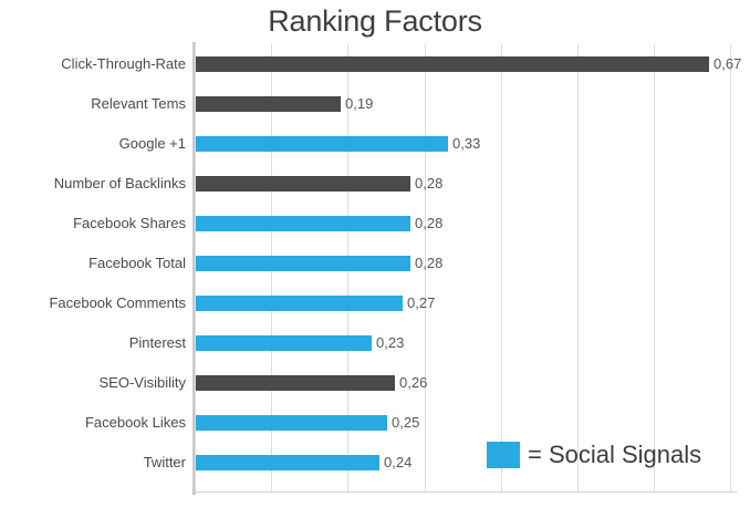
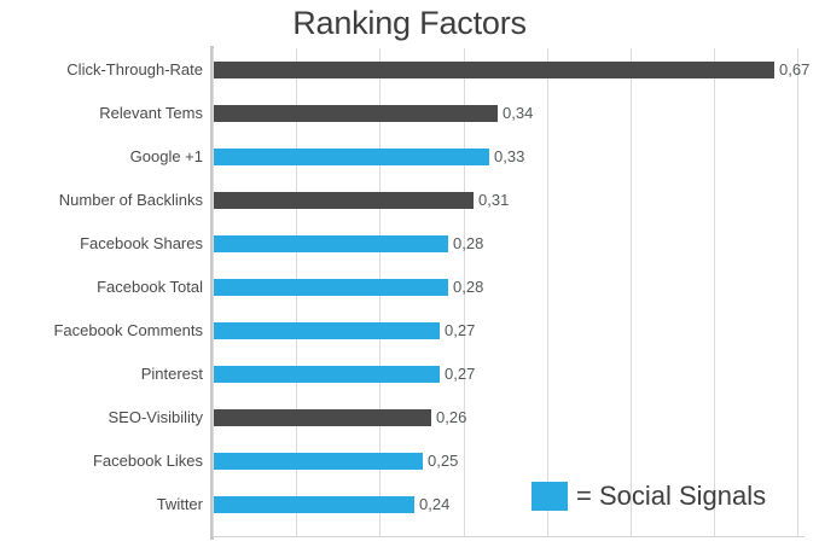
Relevant Tems: 0,19 -> 0,34
Number of Backlinks: 0,28 -> 0,31
Pinterest: 0,23 -> 0,27
